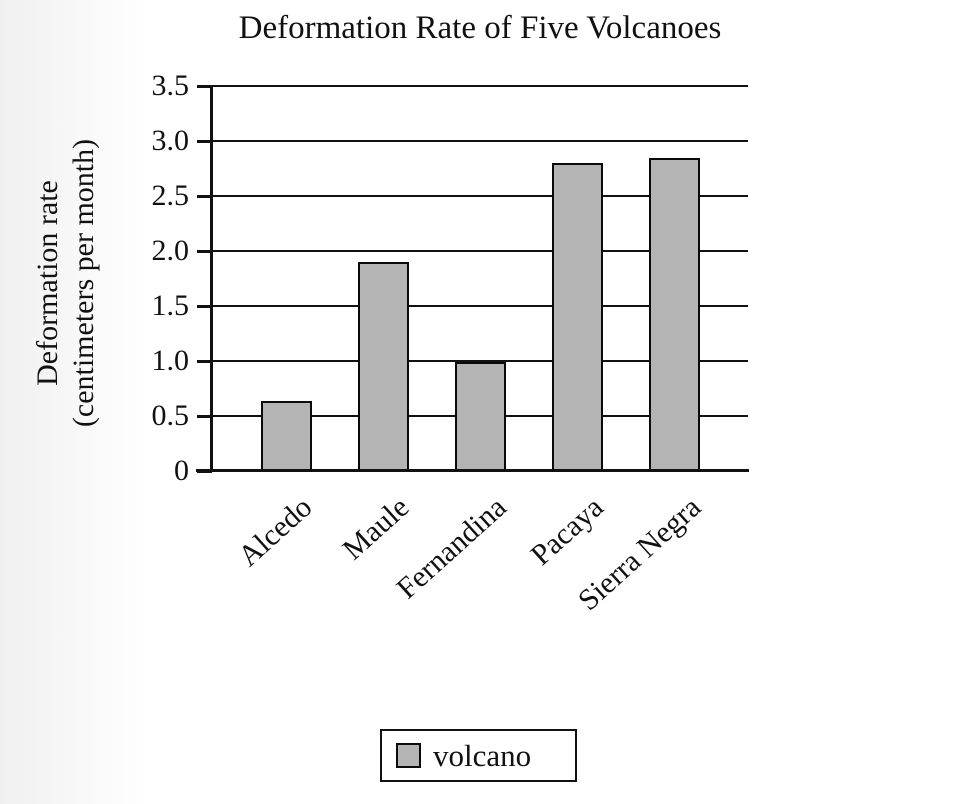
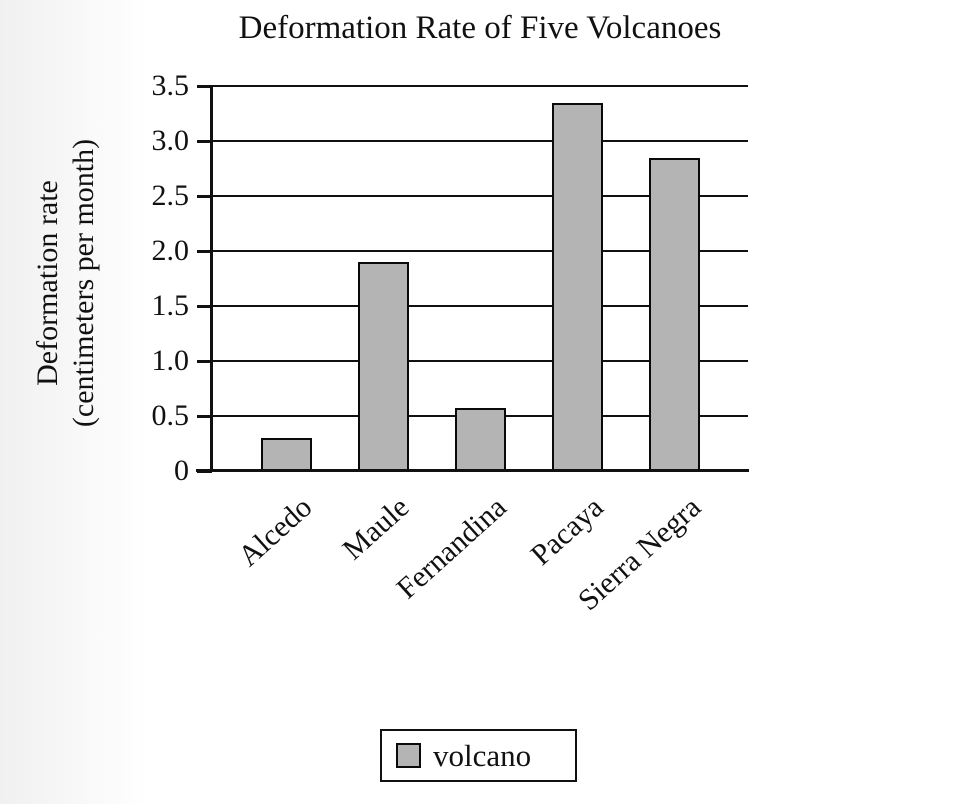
Alcedo: 0.64 -> 0.30
Fernandina: 0.99 -> 0.57
Pacaya: 2.80 -> 3.35
